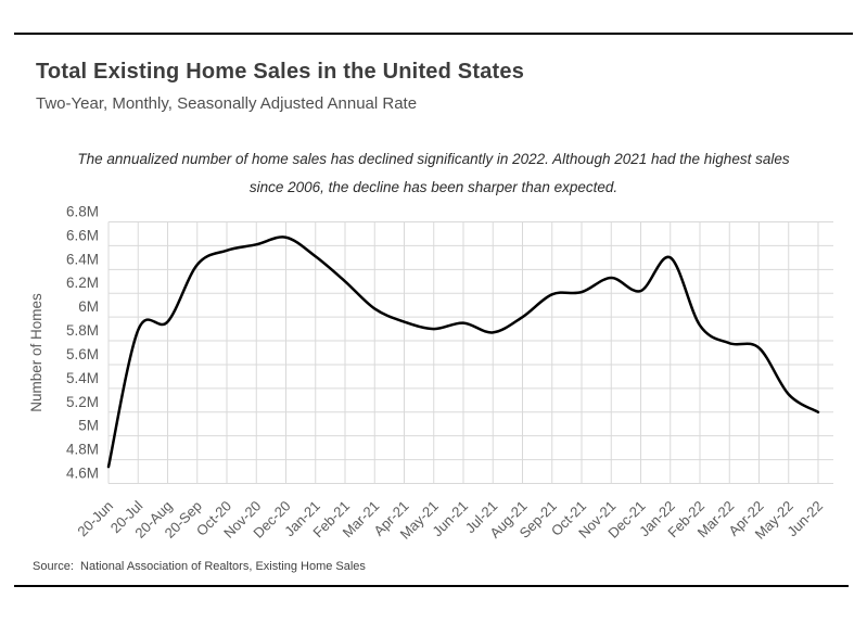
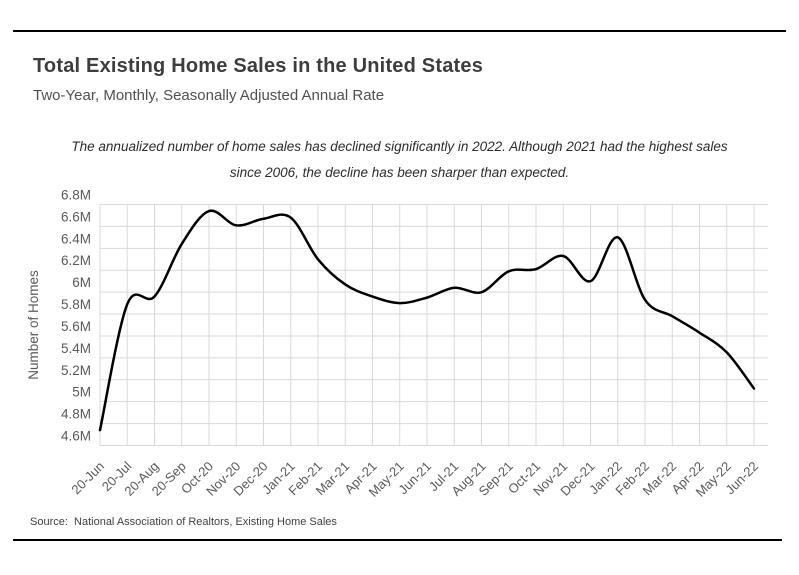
Oct-20: 6.56M -> 6.74M
Jan-21: 6.51M -> 6.68M
Jul-21: 5.87M -> 6.04M
Dec-21: 6.22M -> 6.10M
Apr-22: 5.74M -> 5.63M
May-22: 5.35M -> 5.45M
Jun-22: 5.20M -> 5.12M
